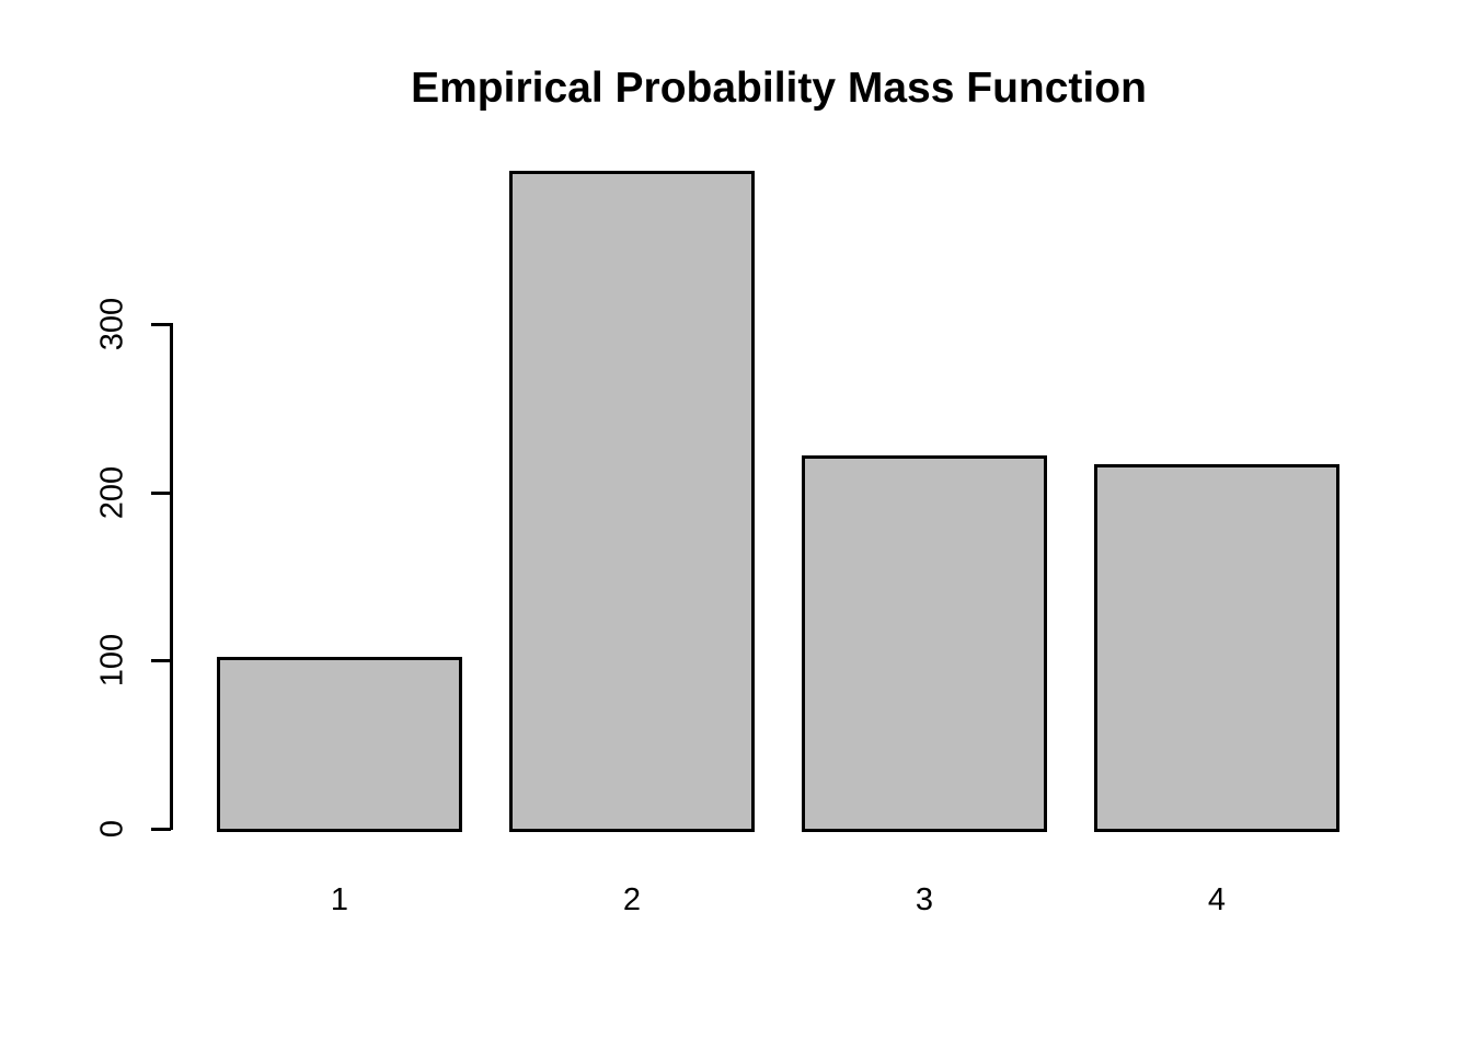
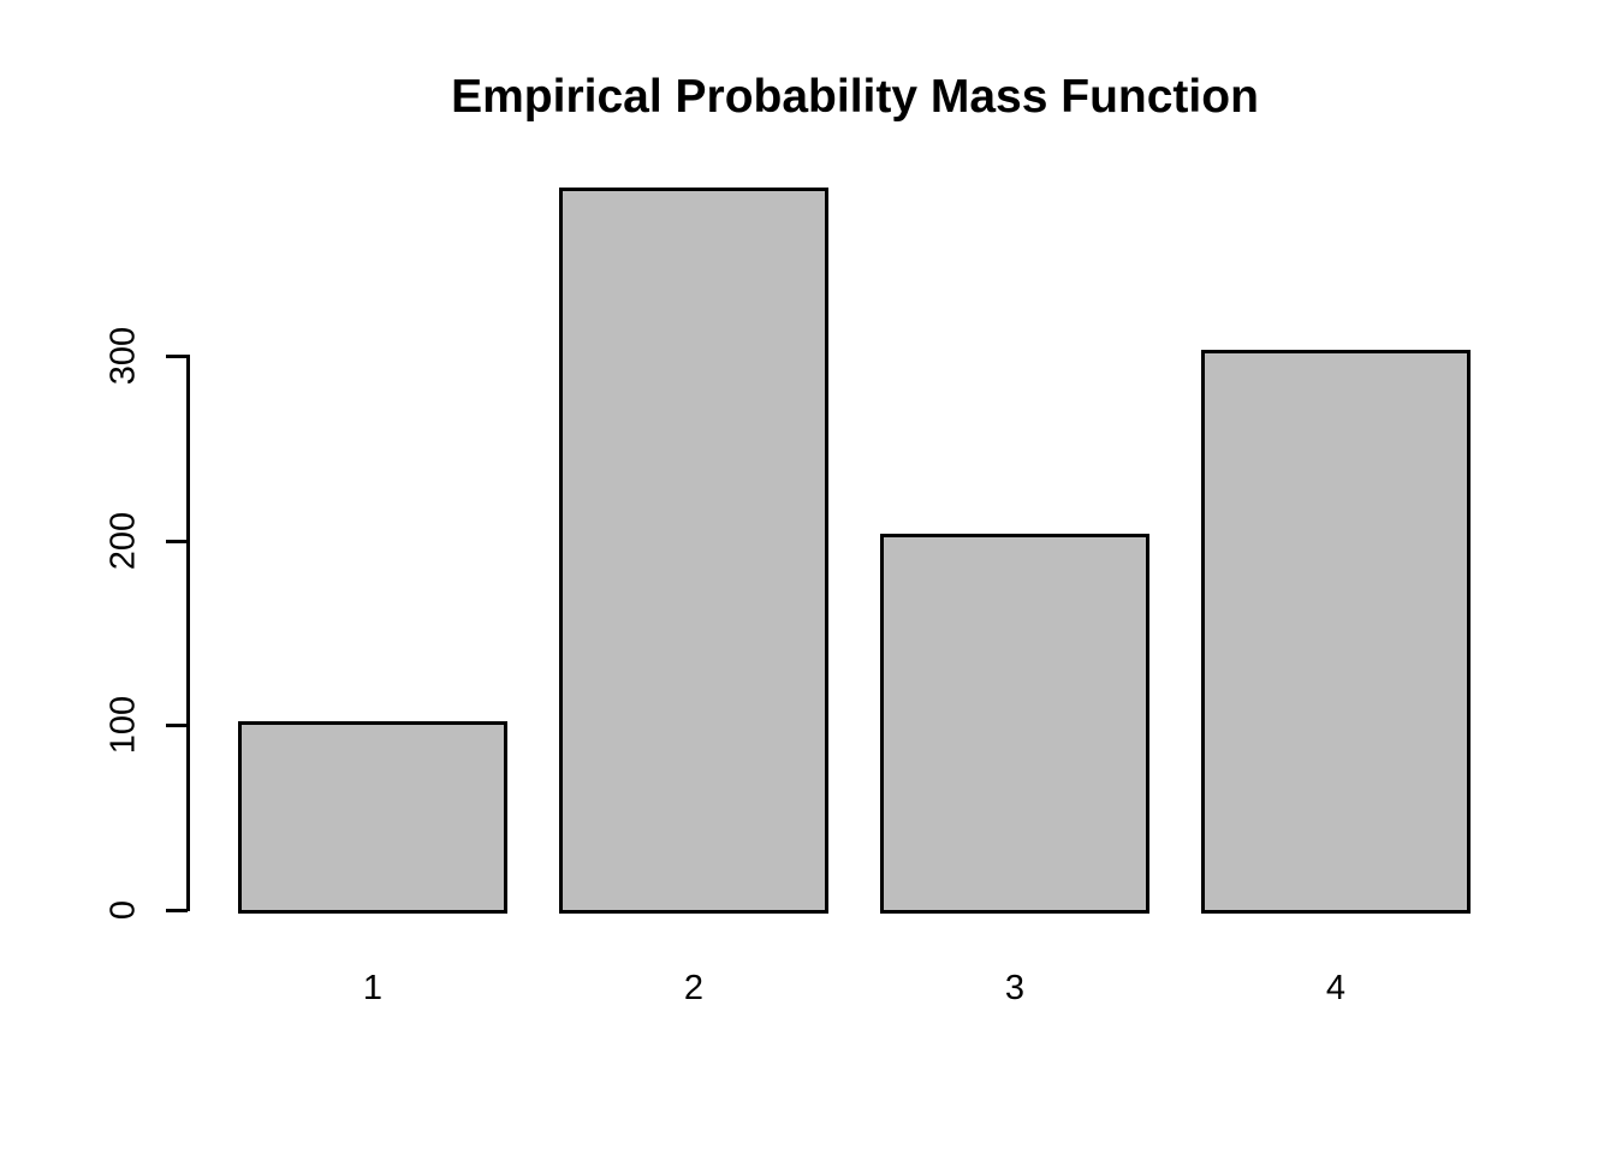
3: 222 -> 204
4: 217 -> 303
